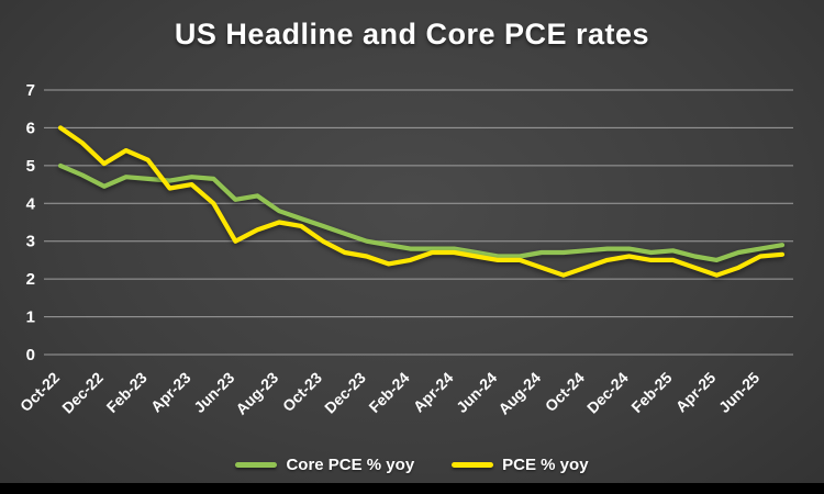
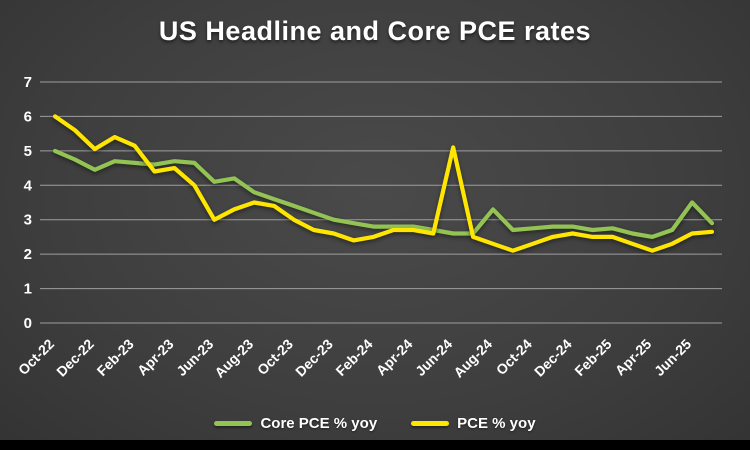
PCE % yoy/Jun-24: 2.5 -> 5.1
Core PCE % yoy/Aug-24: 2.7 -> 3.3
Core PCE % yoy/Jun-25: 2.8 -> 3.5
